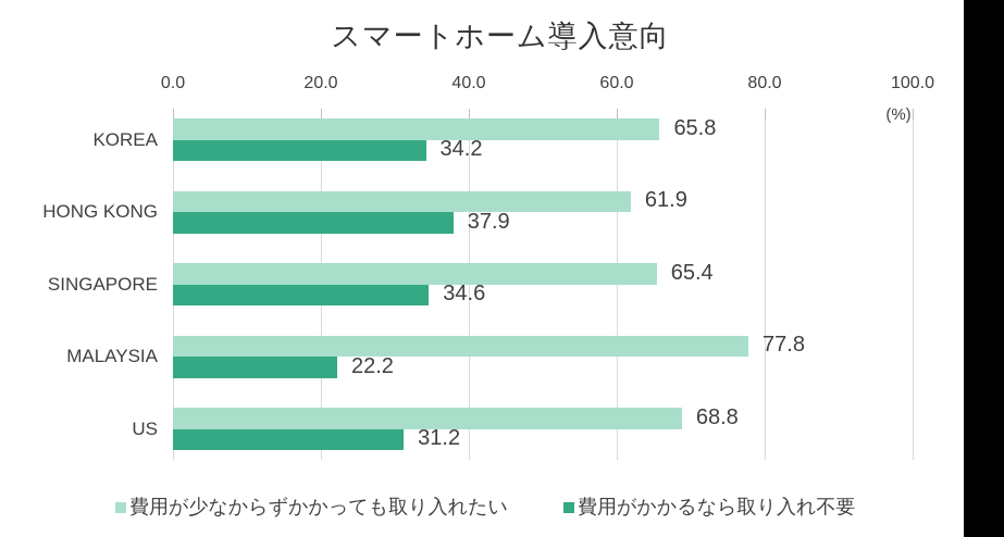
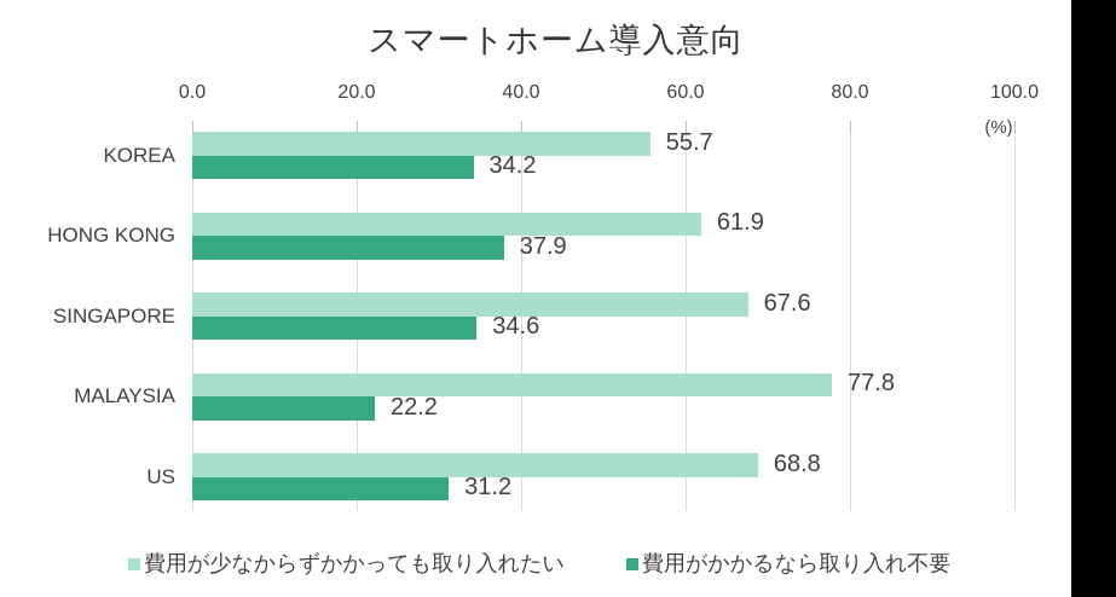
費用が少なからずかかっても取り入れたい/KOREA: 65.8 -> 55.7
費用が少なからずかかっても取り入れたい/SINGAPORE: 65.4 -> 67.6
